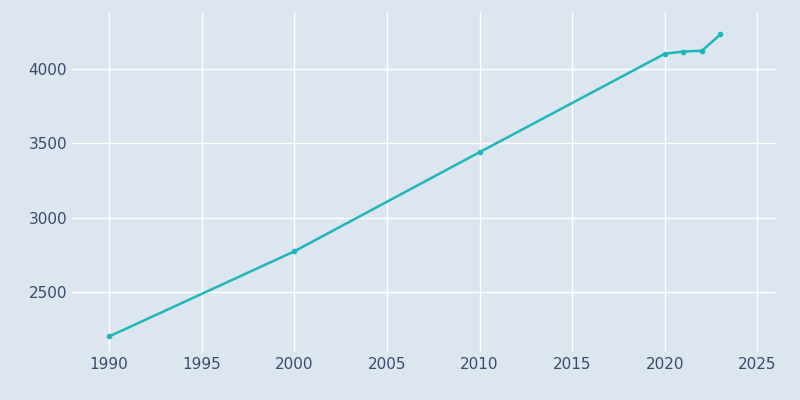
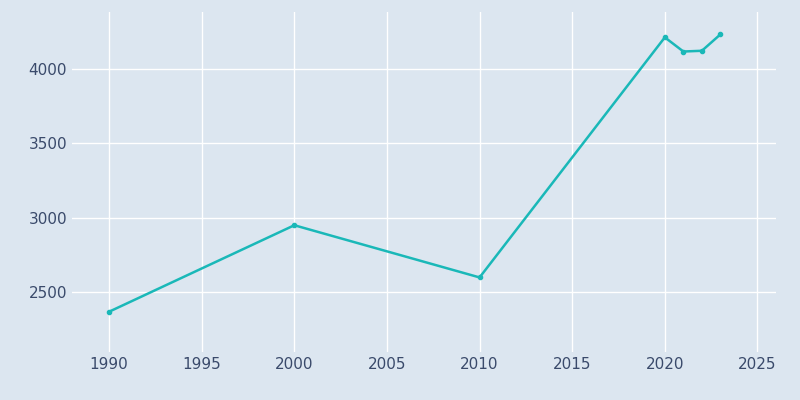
1990: 2200 -> 2370
2000: 2780 -> 2950
2010: 3440 -> 2600
2020: 4100 -> 4210
